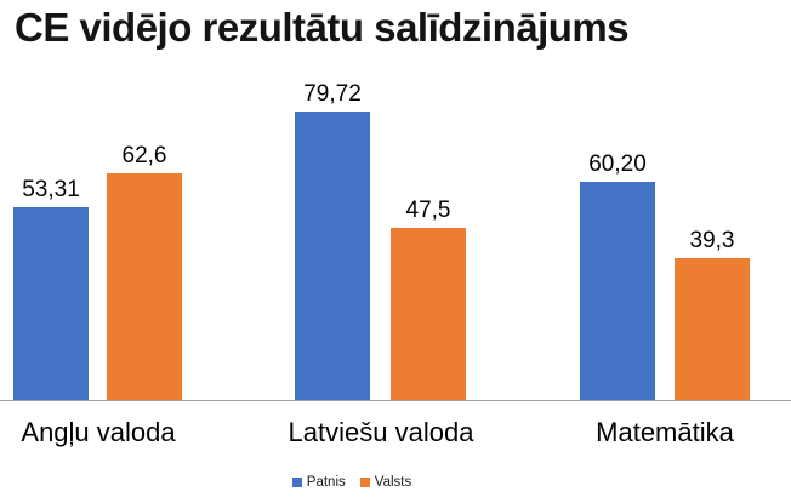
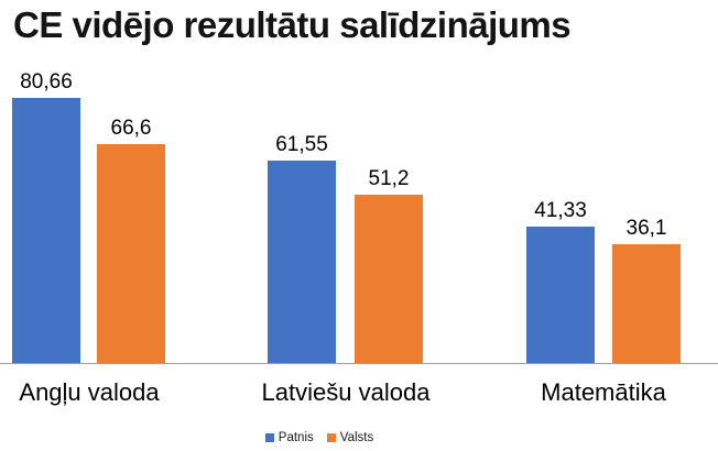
Patnis/Angļu valoda: 53,31 -> 80,66
Valsts/Angļu valoda: 62,6 -> 66,6
Patnis/Latviešu valoda: 79,72 -> 61,55
Valsts/Latviešu valoda: 47,5 -> 51,2
Patnis/Matemātika: 60,20 -> 41,33
Valsts/Matemātika: 39,3 -> 36,1
